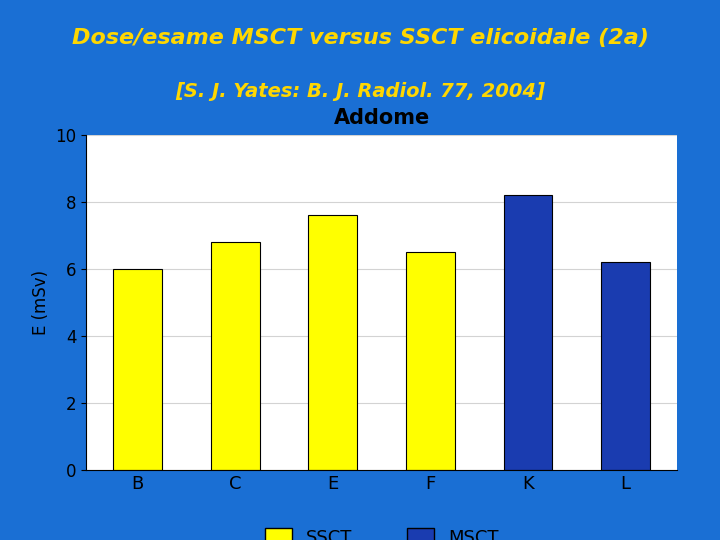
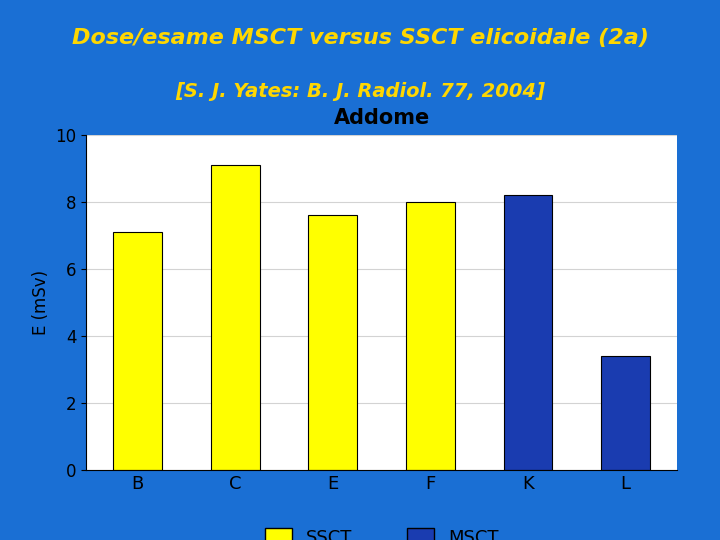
B: 6.0 -> 7.1
C: 6.8 -> 9.1
F: 6.5 -> 8.0
L: 6.2 -> 3.4
